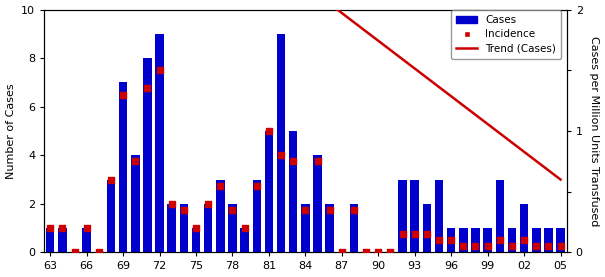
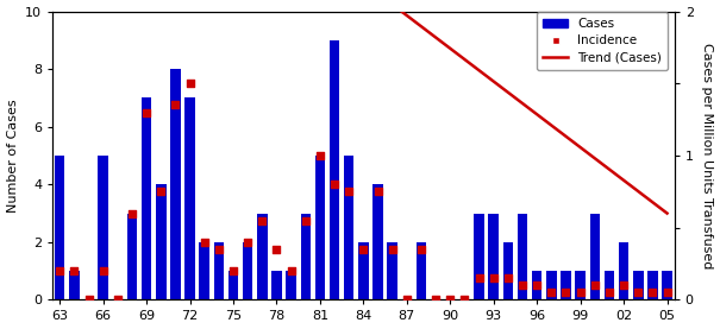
Cases/63: 1 -> 5
Cases/66: 1 -> 5
Cases/72: 9 -> 7
Cases/78: 2 -> 1
